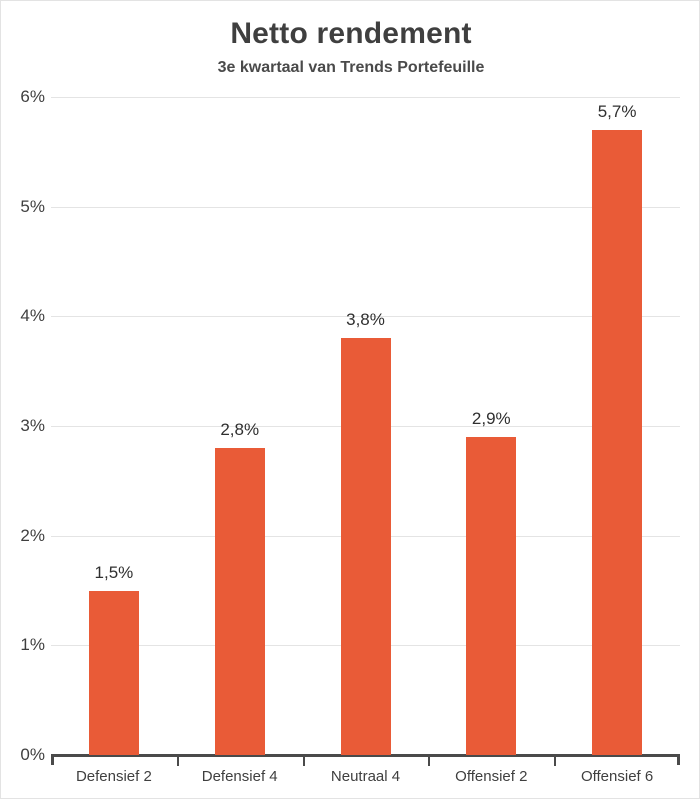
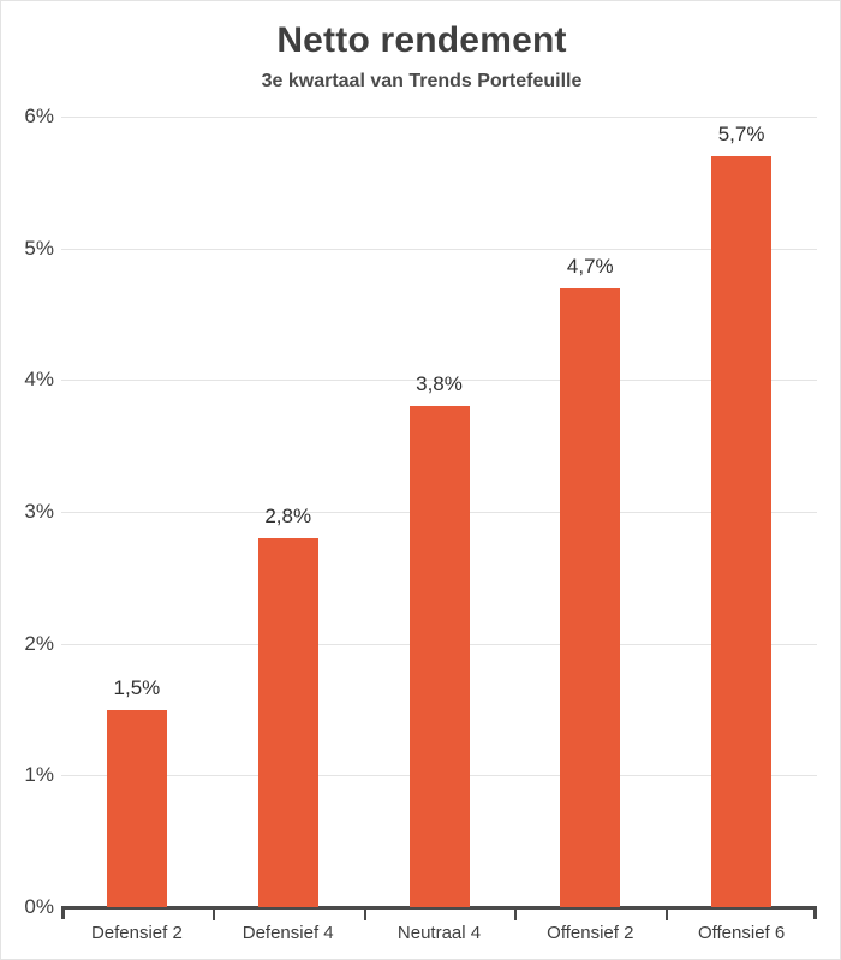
Offensief 2: 2,9% -> 4,7%
